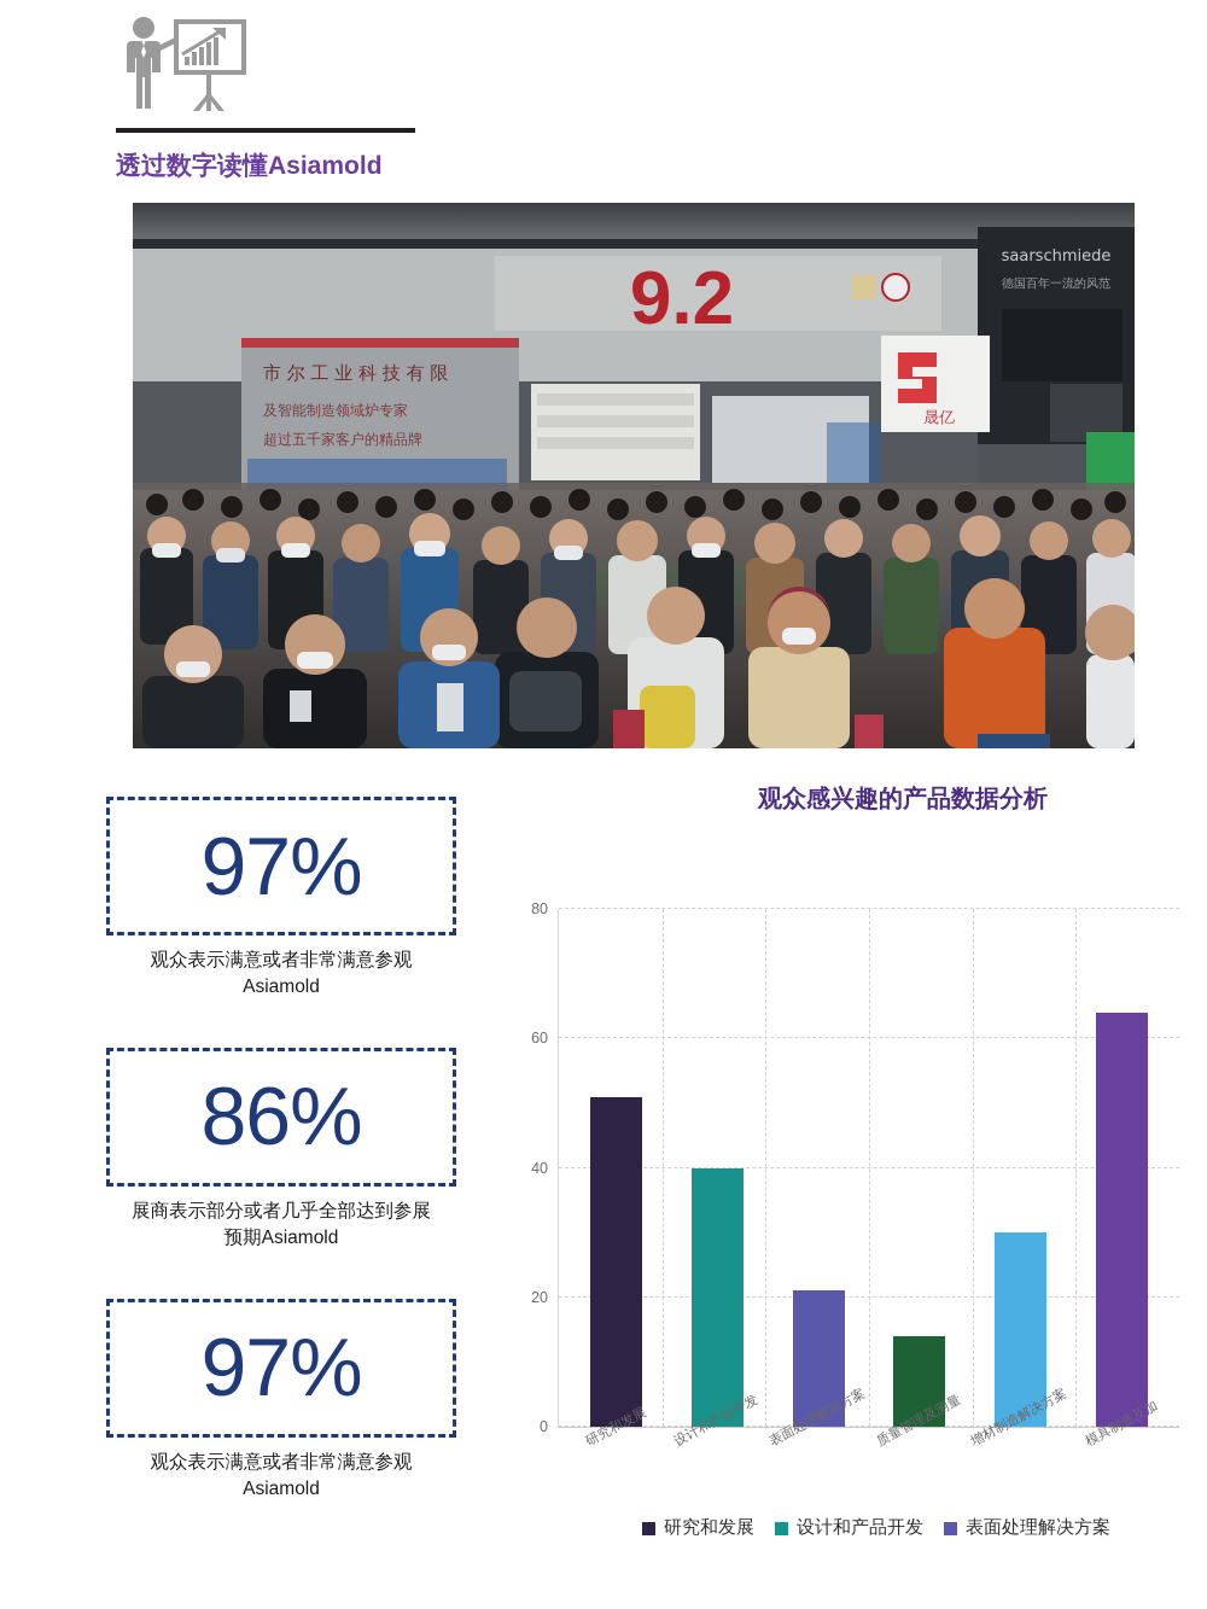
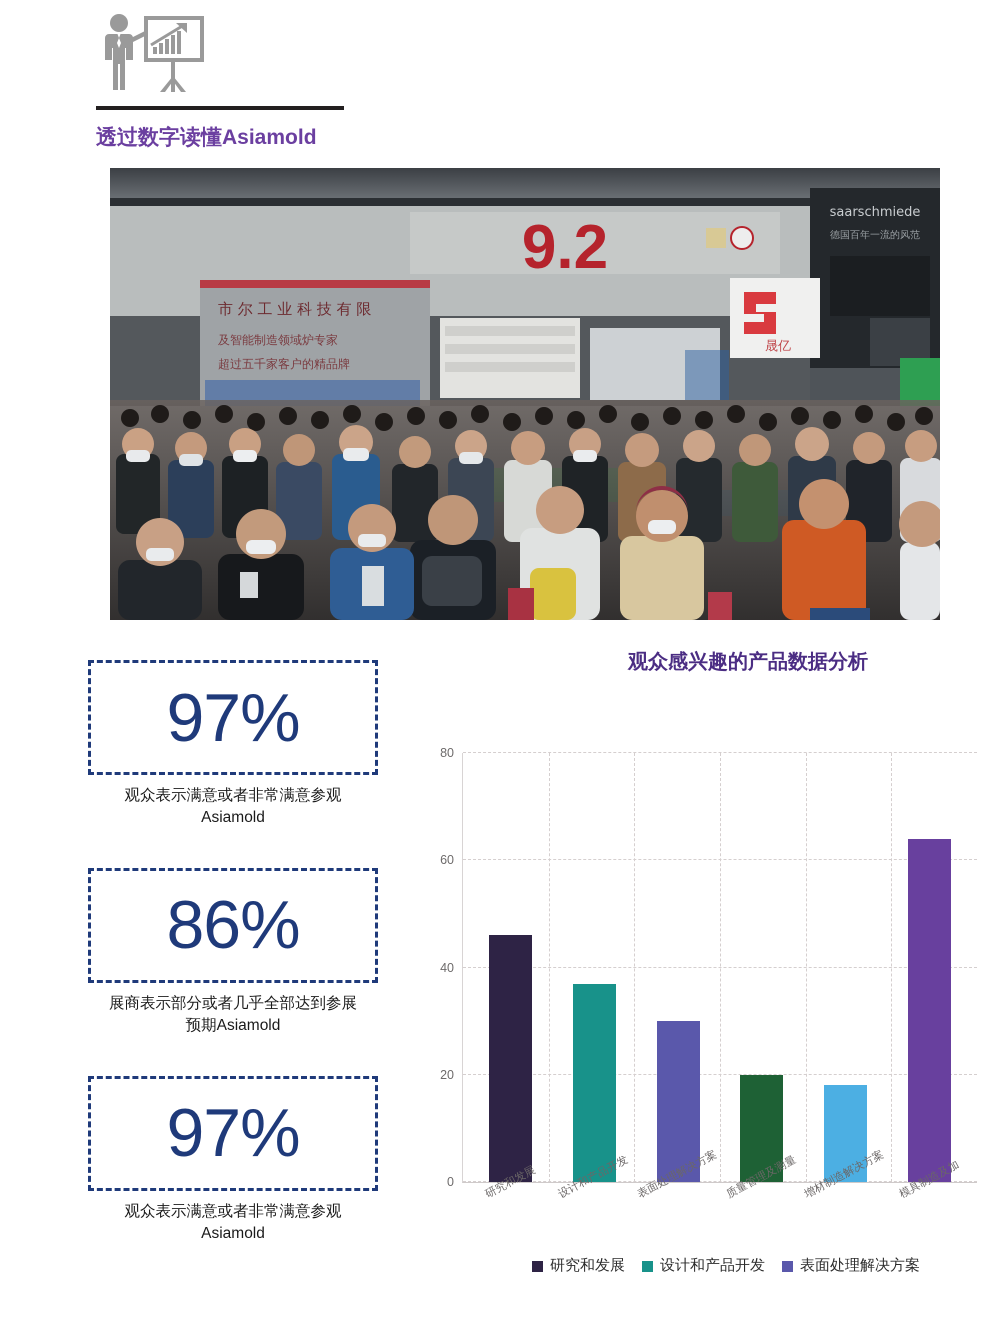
研究和发展: 51 -> 46
设计和产品开发: 40 -> 37
表面处理解决方案: 21 -> 30
质量管理及测量: 14 -> 20
增材制造解决方案: 30 -> 18
